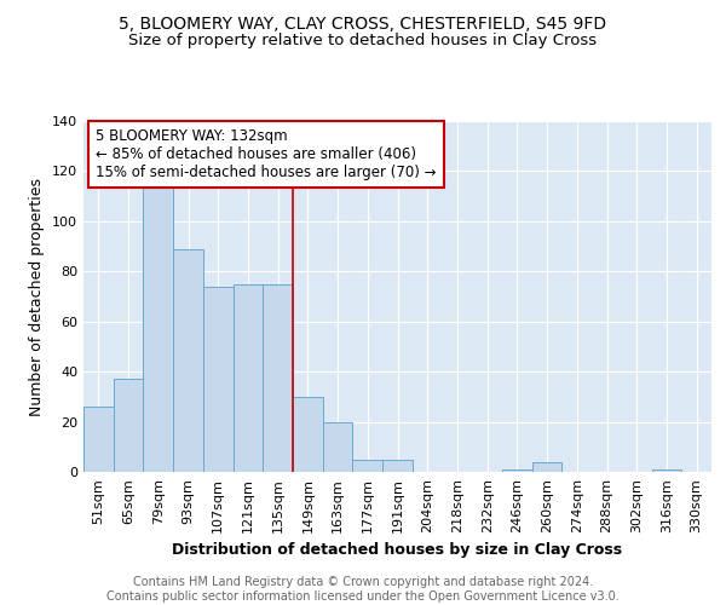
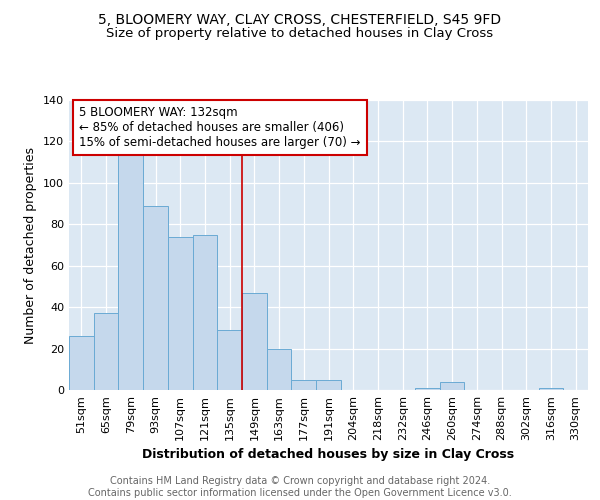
135sqm: 75 -> 29
149sqm: 30 -> 47
